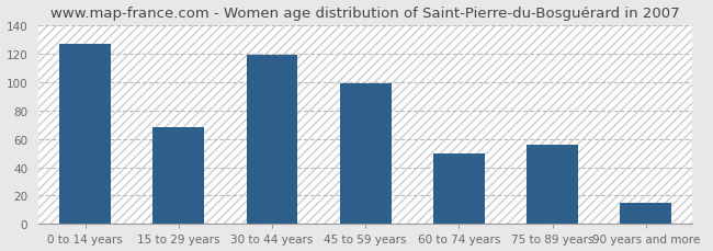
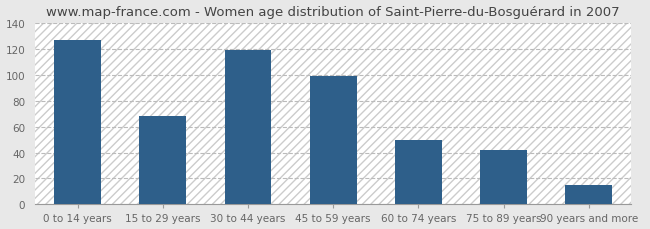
75 to 89 years: 56 -> 42
